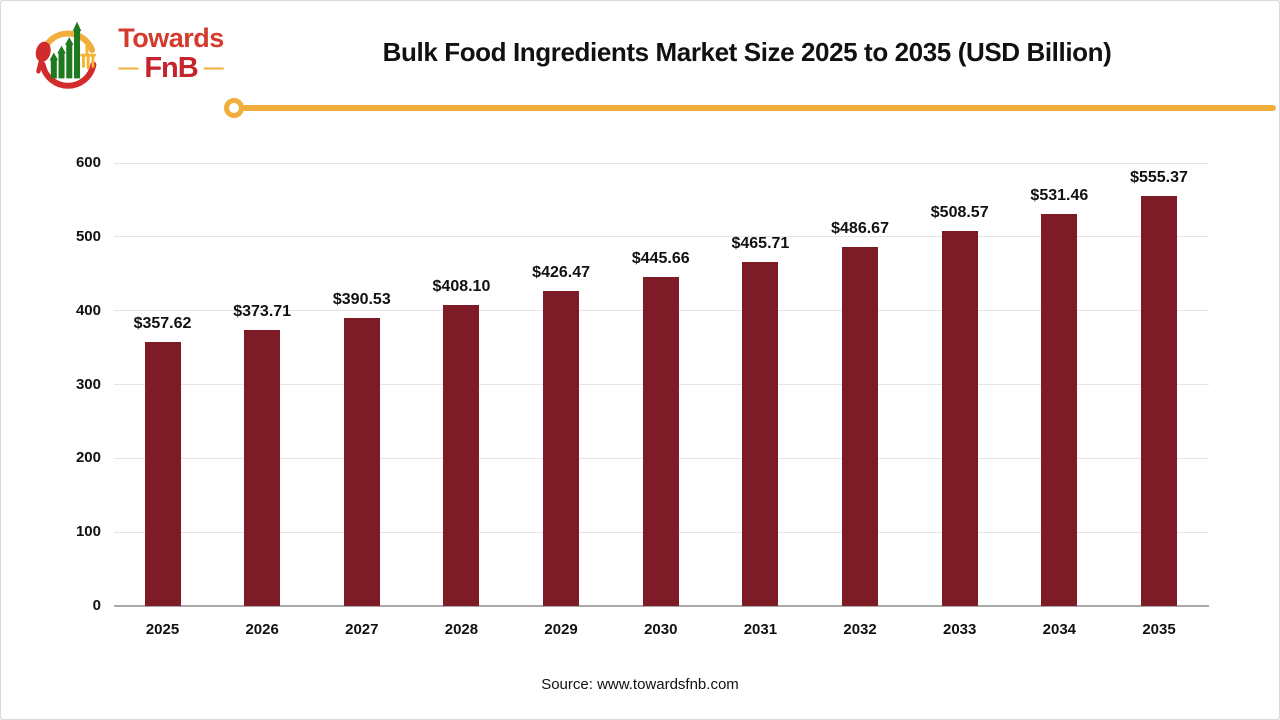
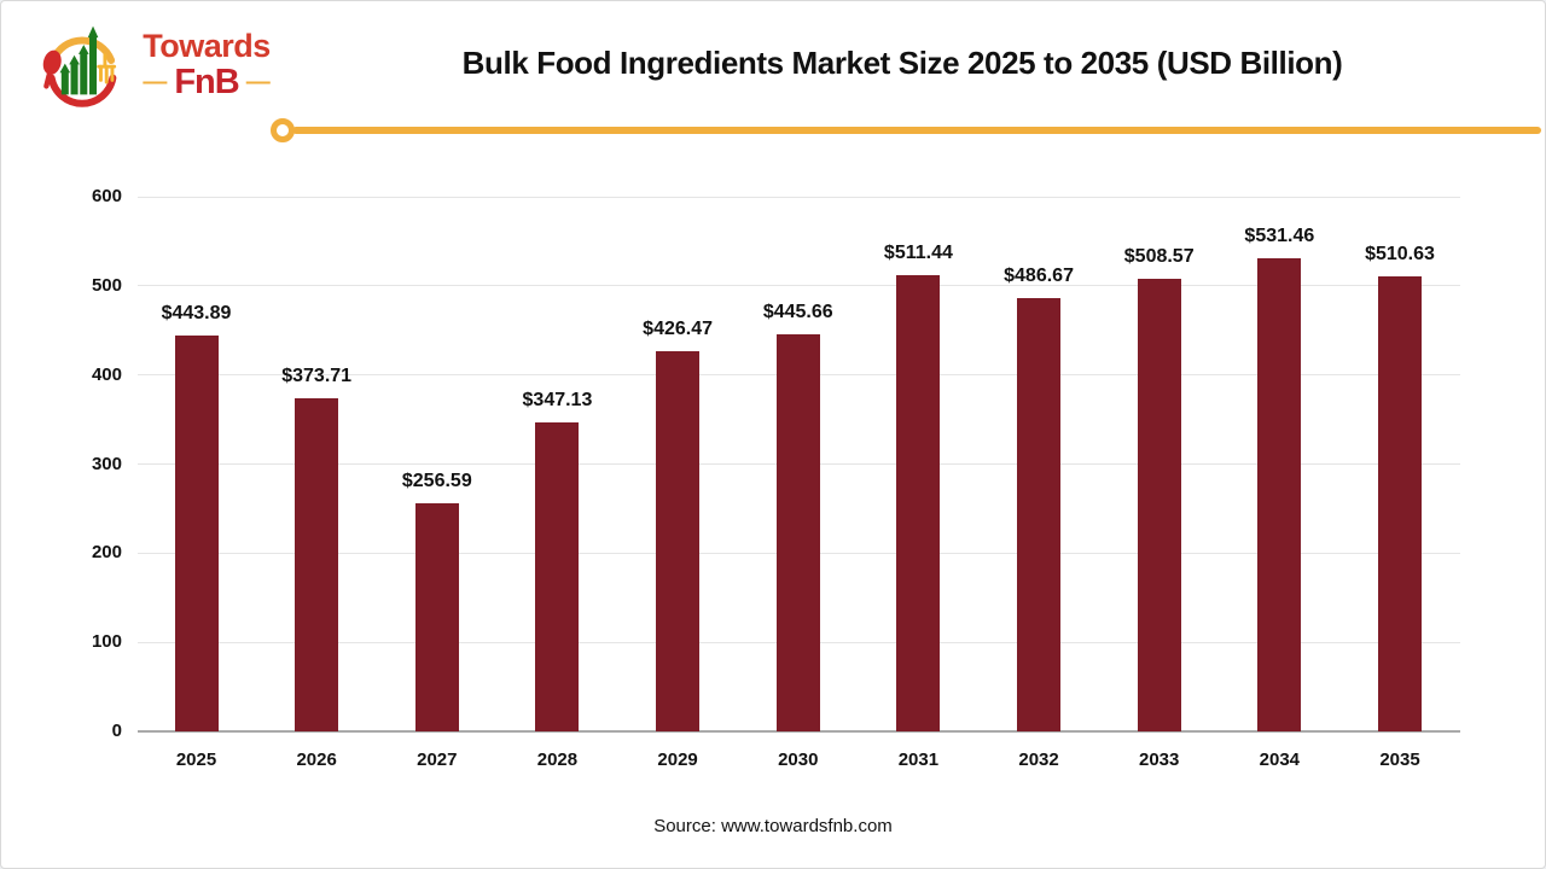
2025: $357.62 -> $443.89
2027: $390.53 -> $256.59
2028: $408.10 -> $347.13
2031: $465.71 -> $511.44
2035: $555.37 -> $510.63
